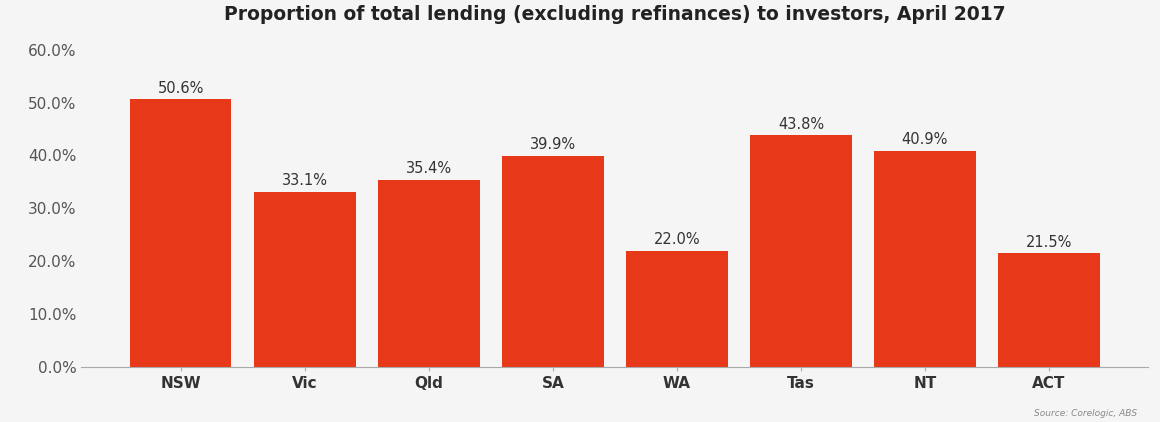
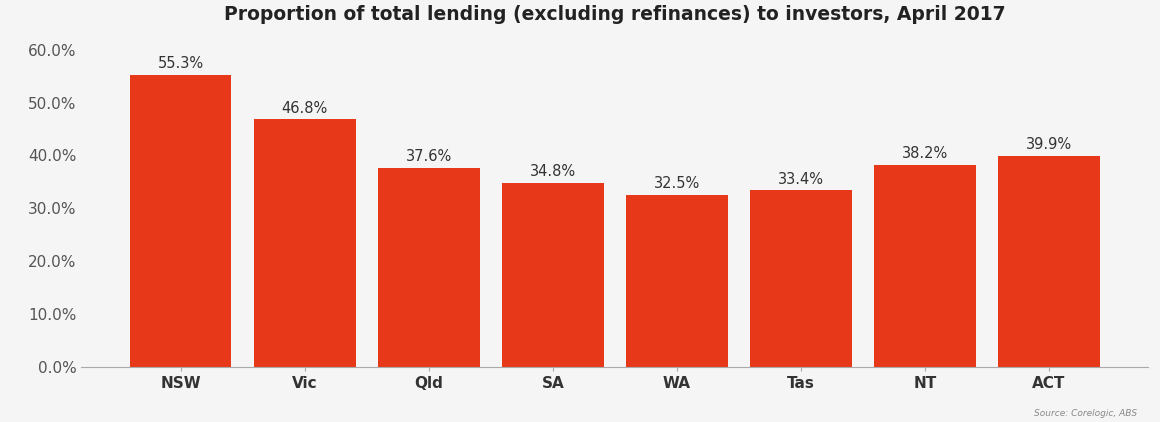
NSW: 50.6% -> 55.3%
Vic: 33.1% -> 46.8%
Qld: 35.4% -> 37.6%
SA: 39.9% -> 34.8%
WA: 22.0% -> 32.5%
Tas: 43.8% -> 33.4%
NT: 40.9% -> 38.2%
ACT: 21.5% -> 39.9%
